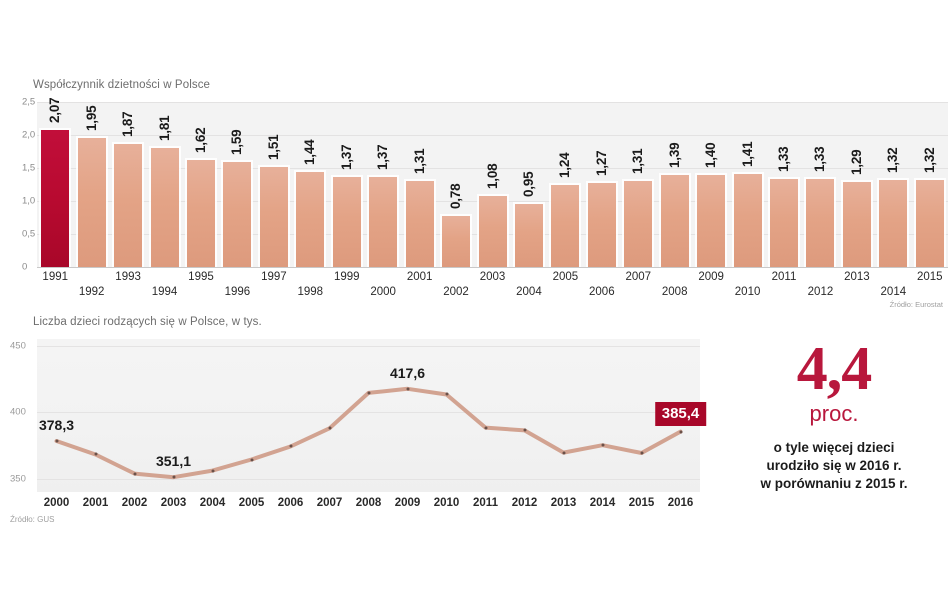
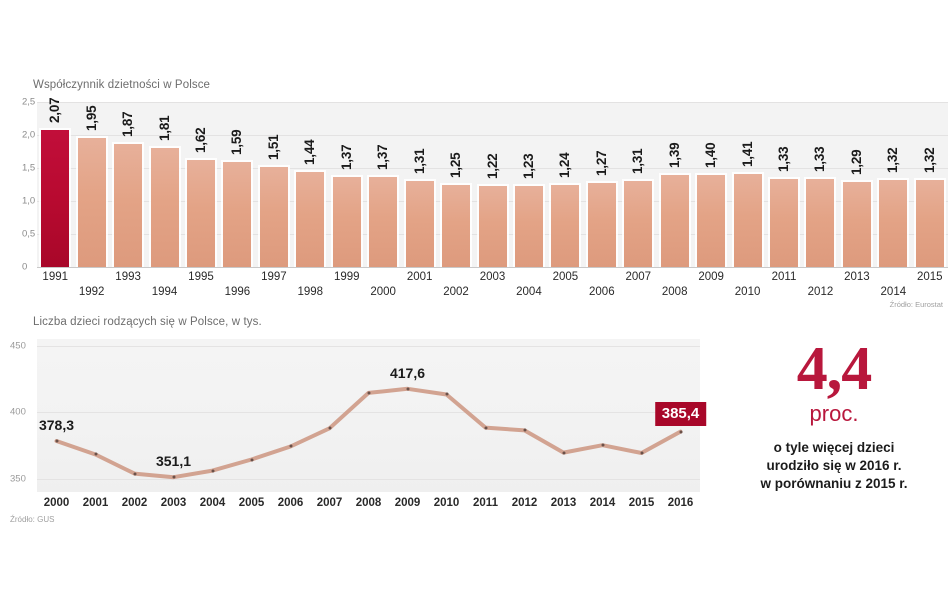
Współczynnik dzietności w Polsce/2002: 0,78 -> 1,25
Współczynnik dzietności w Polsce/2003: 1,08 -> 1,22
Współczynnik dzietności w Polsce/2004: 0,95 -> 1,23
